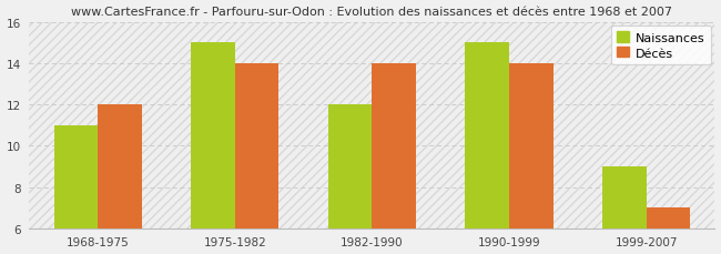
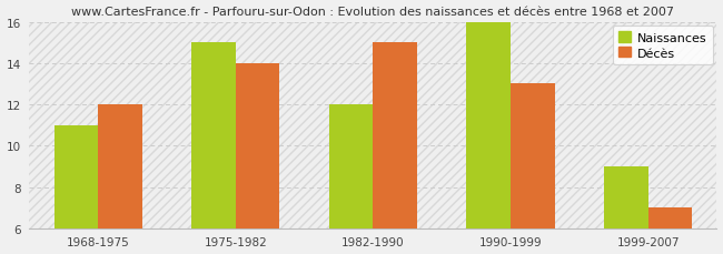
Décès/1982-1990: 14 -> 15
Naissances/1990-1999: 15 -> 16
Décès/1990-1999: 14 -> 13
